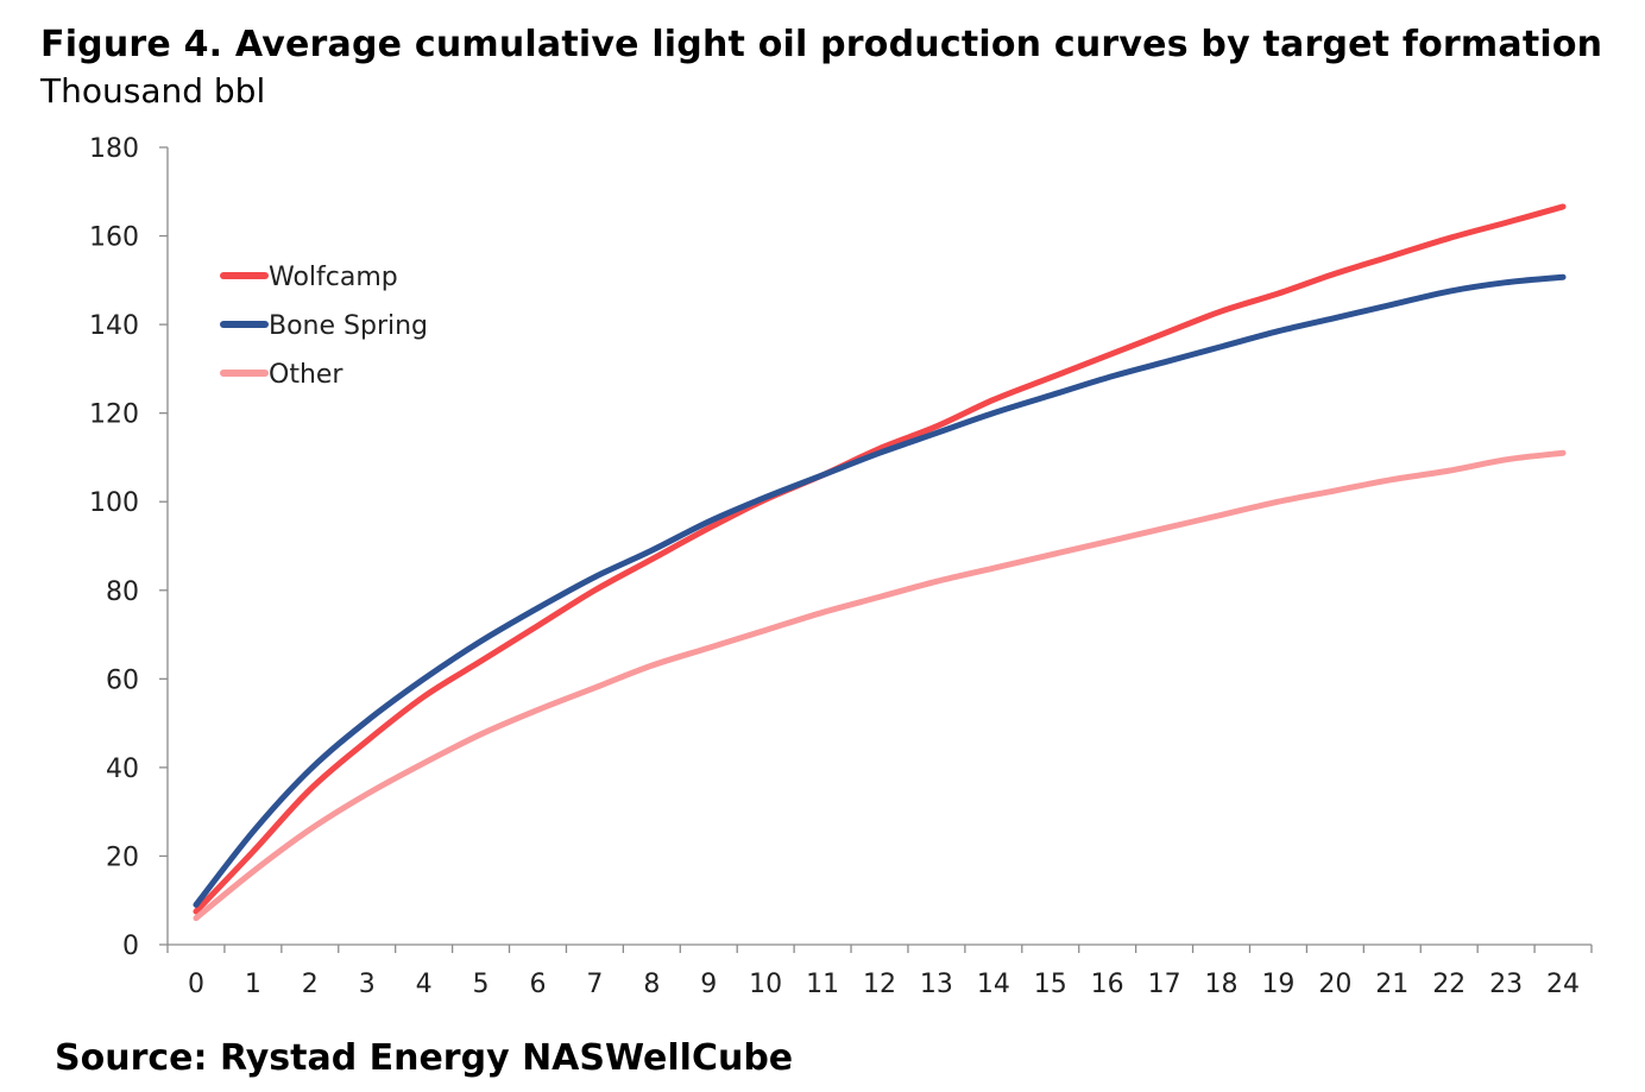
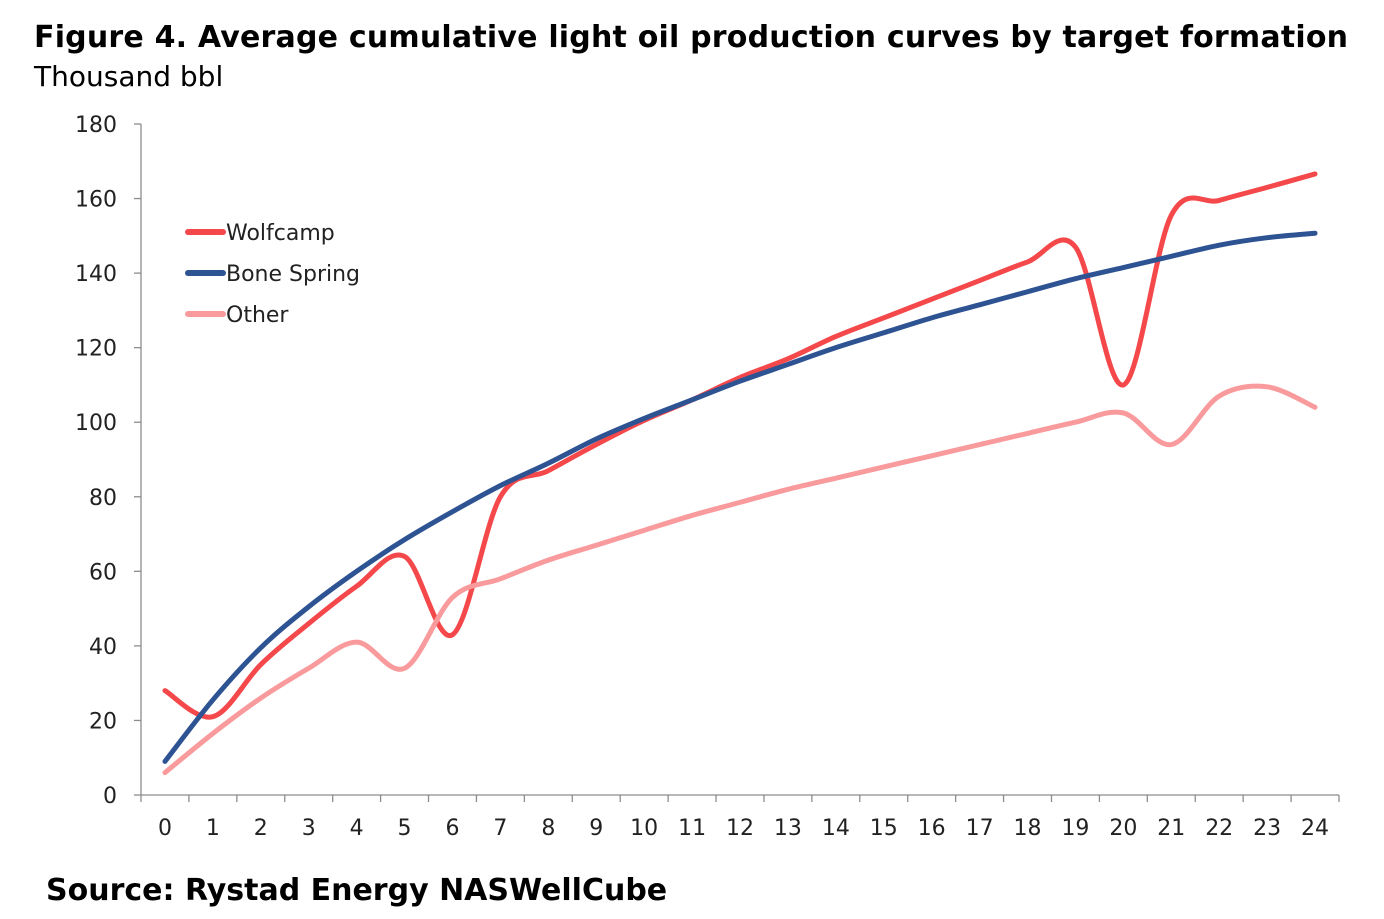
Wolfcamp/0: 8 -> 28
Other/5: 48 -> 34
Wolfcamp/6: 72 -> 43
Wolfcamp/20: 152 -> 110
Other/21: 105 -> 94
Other/24: 111 -> 104
